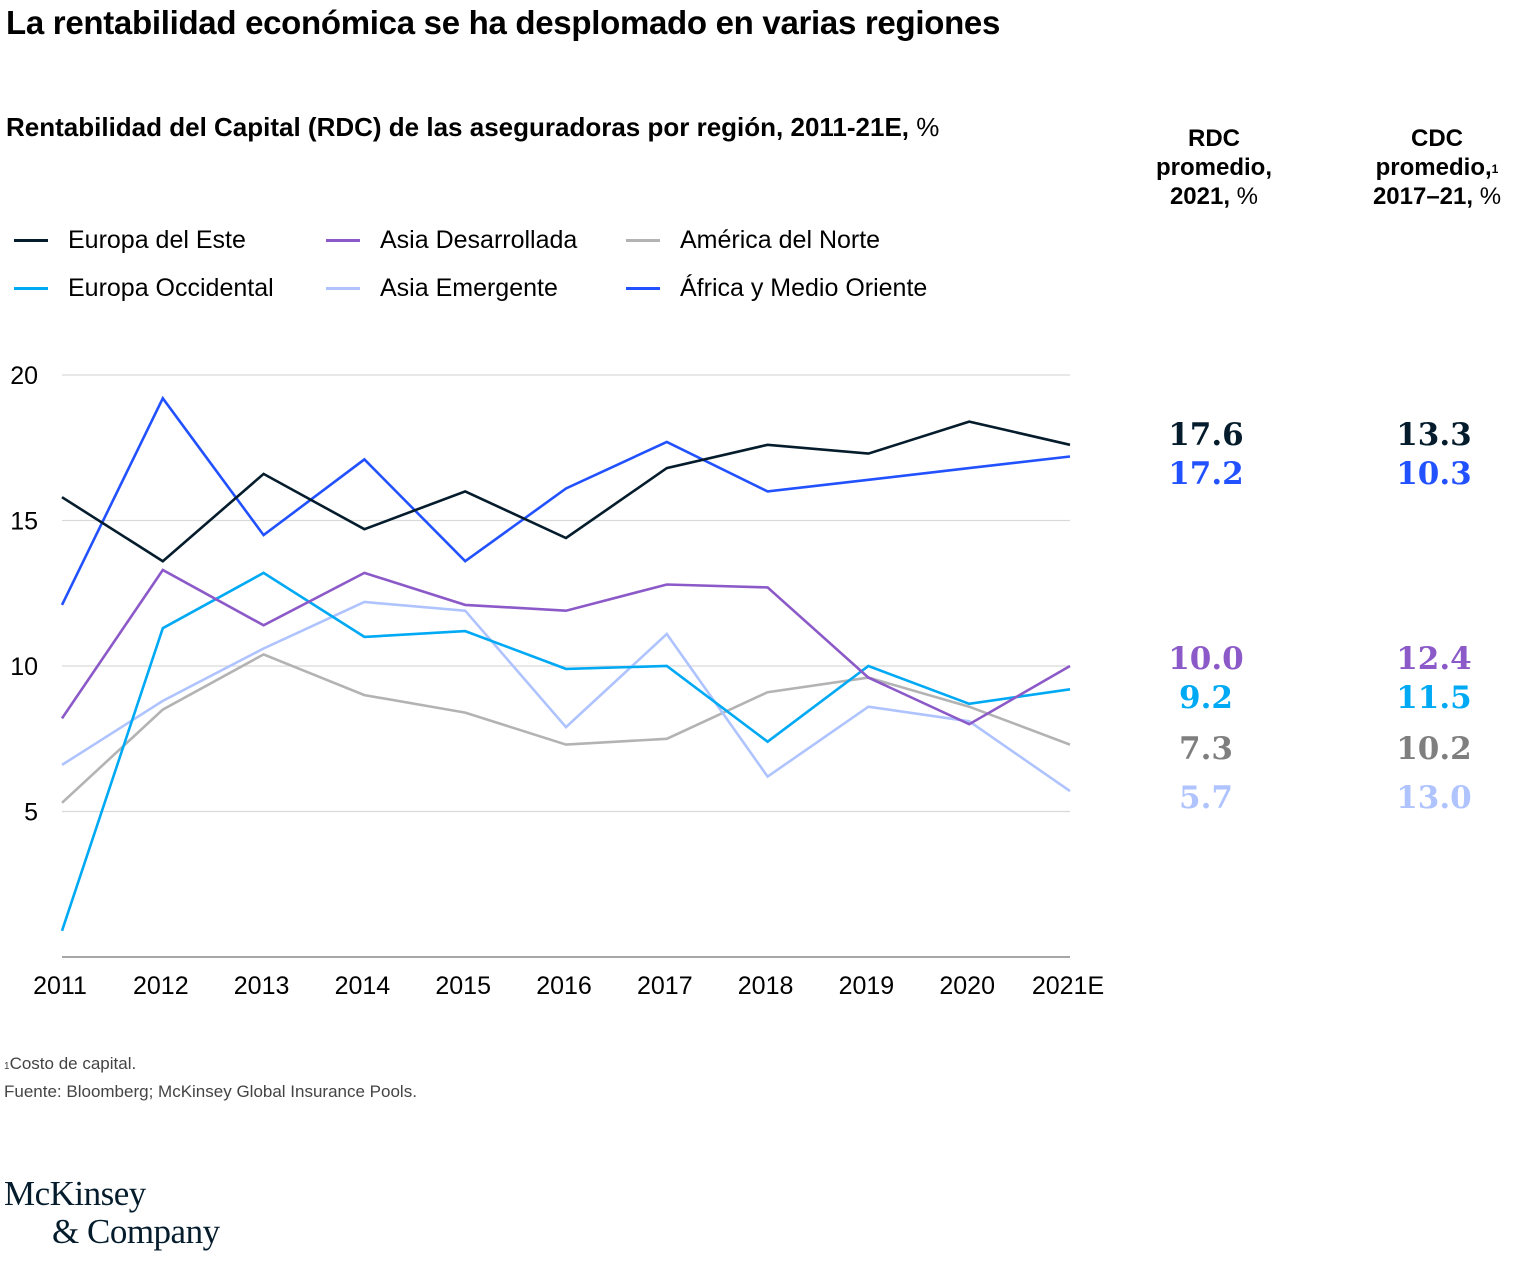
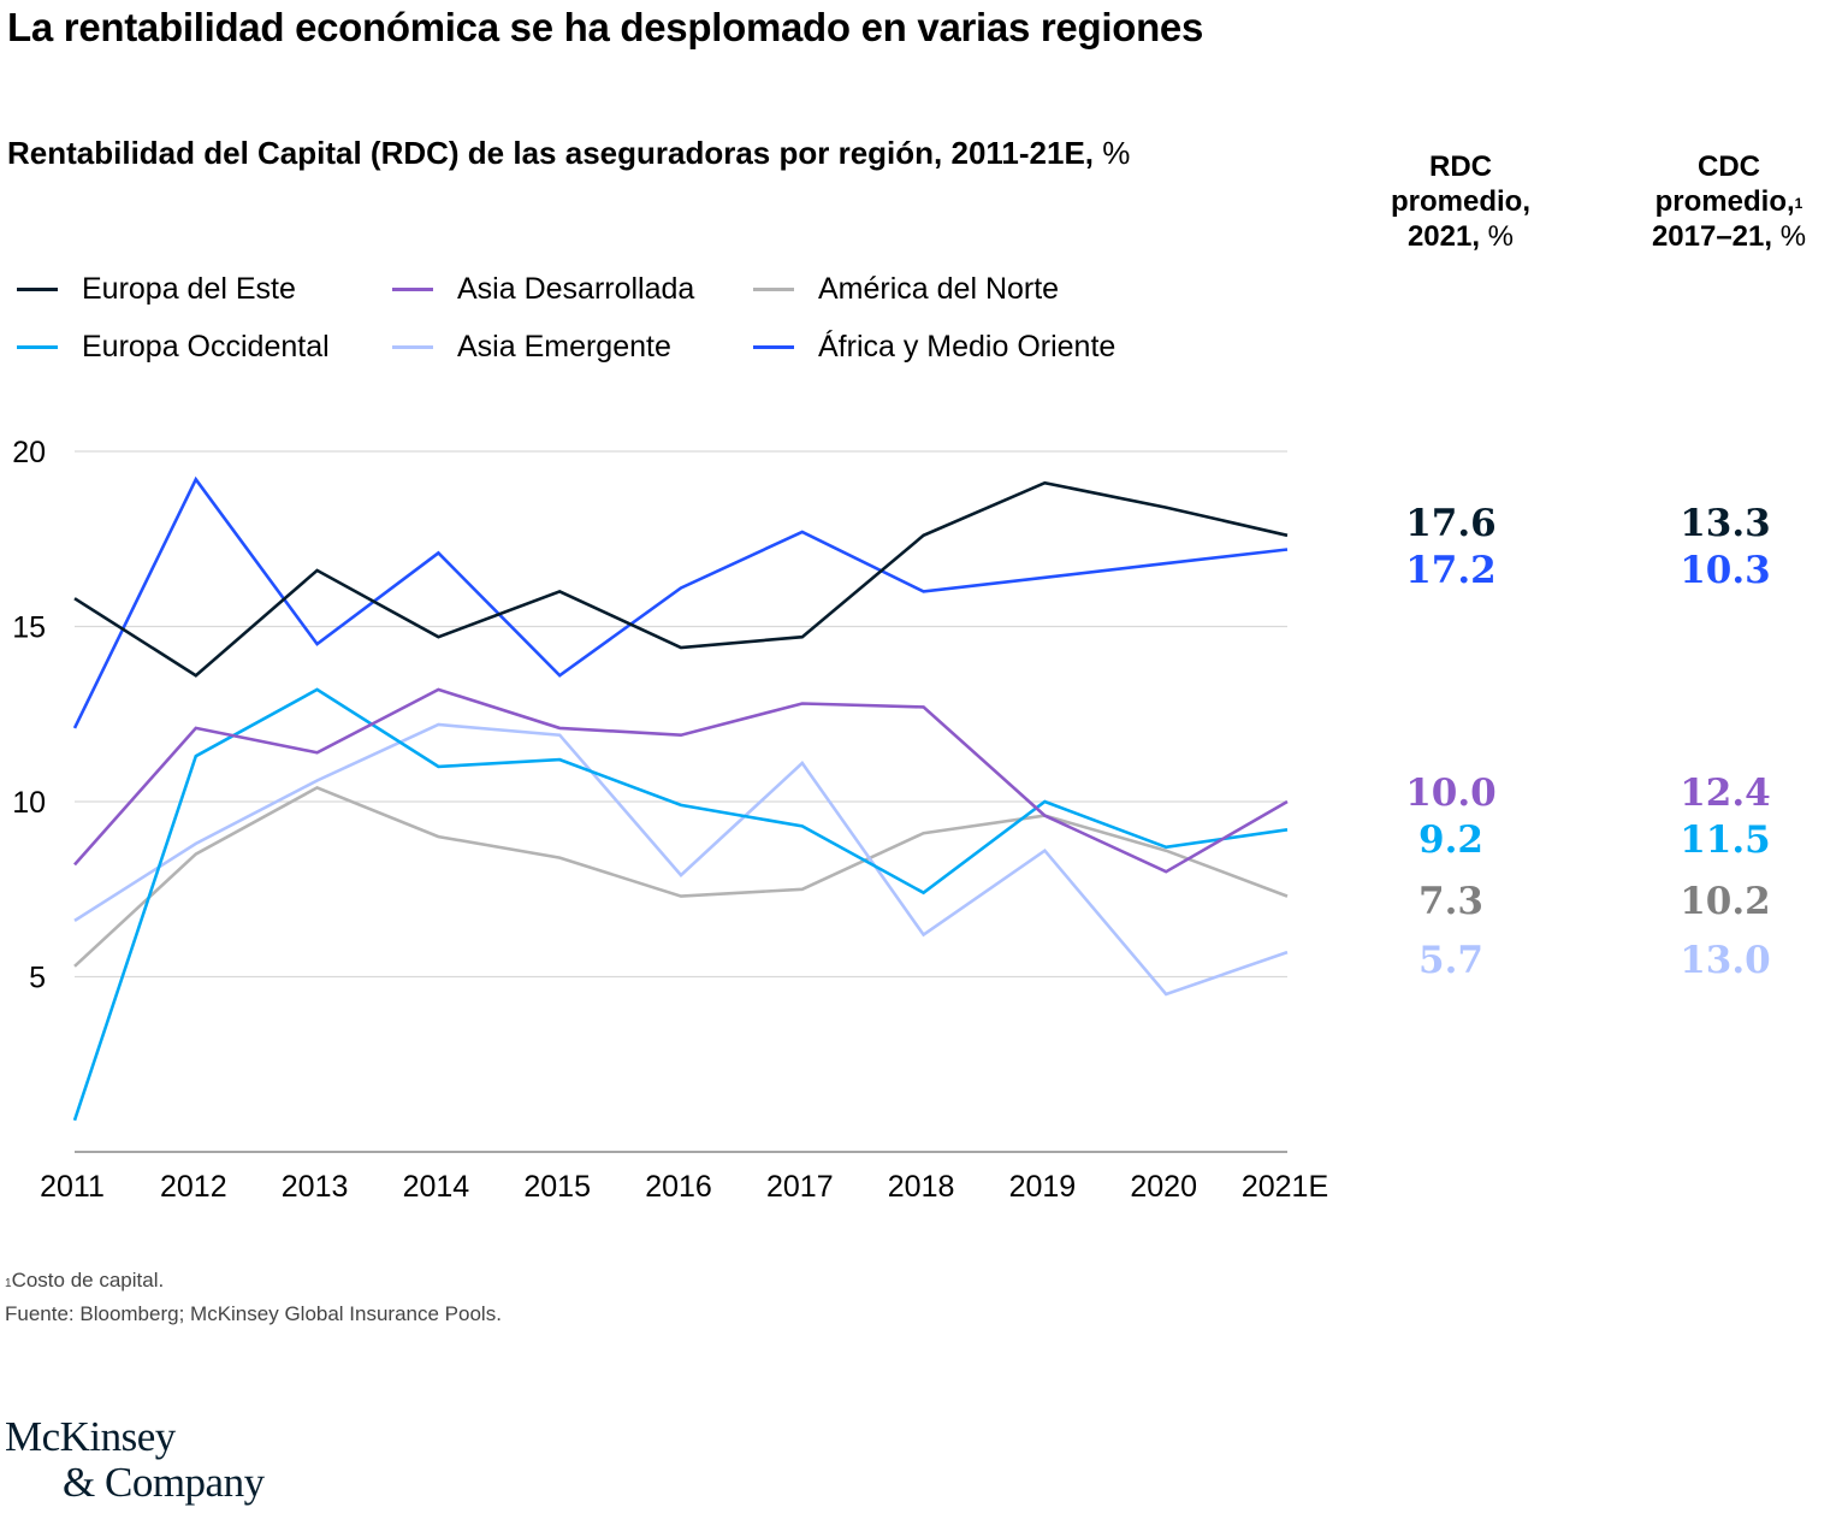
Asia Desarrollada/2012: 13.3 -> 12.1
Europa del Este/2017: 16.8 -> 14.7
Europa Occidental/2017: 10.0 -> 9.3
Europa del Este/2019: 17.3 -> 19.1
Asia Emergente/2020: 8.1 -> 4.5
